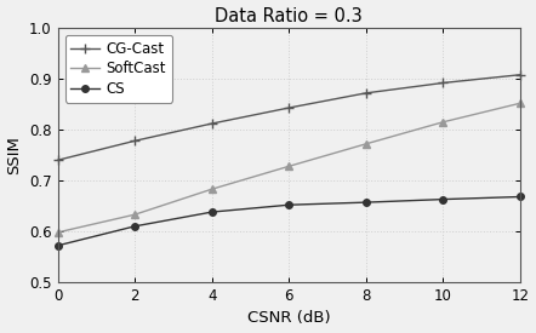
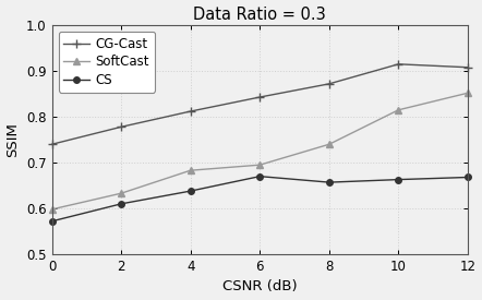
SoftCast/6: 0.728 -> 0.695
CS/6: 0.652 -> 0.670
SoftCast/8: 0.772 -> 0.740
CG-Cast/10: 0.892 -> 0.915
